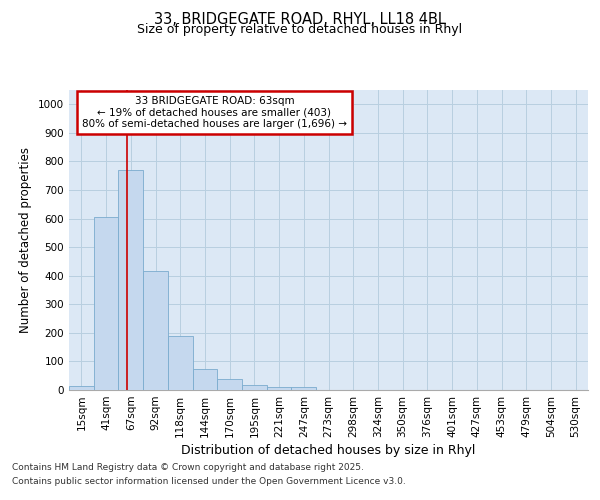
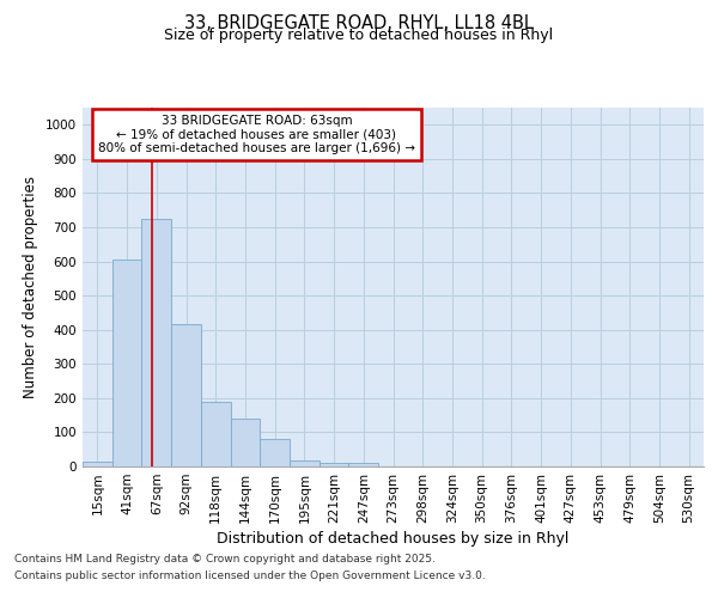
67sqm: 770 -> 725
144sqm: 75 -> 140
170sqm: 38 -> 80
